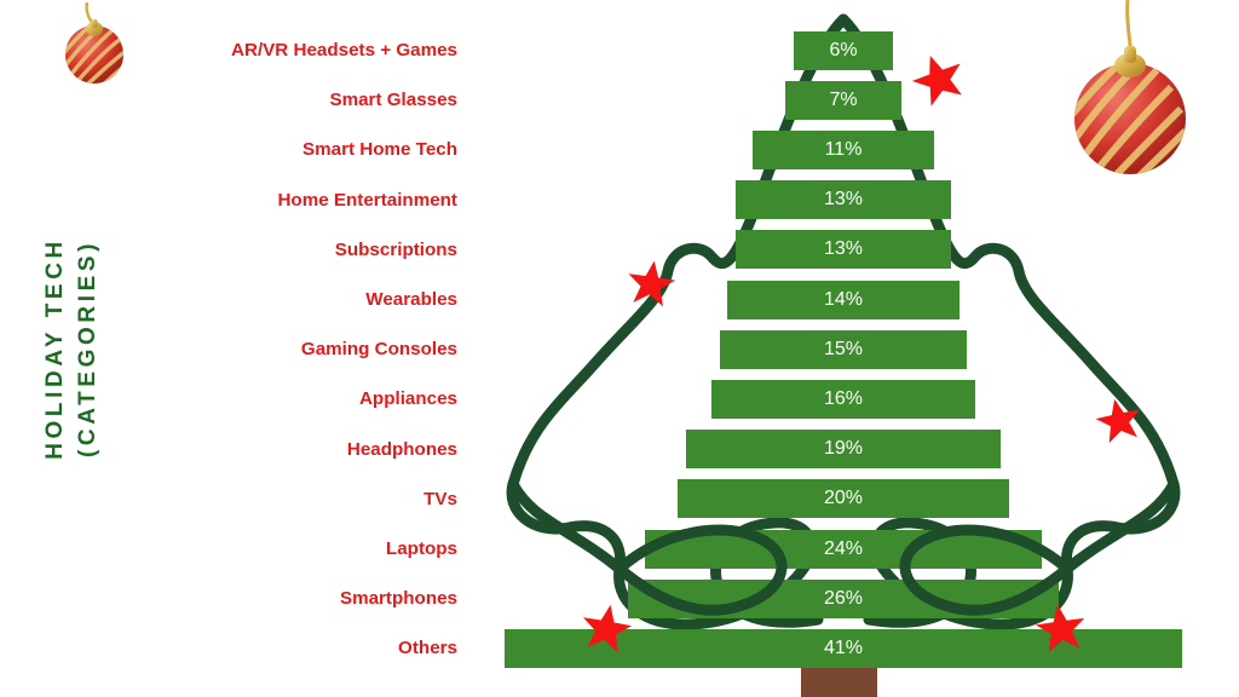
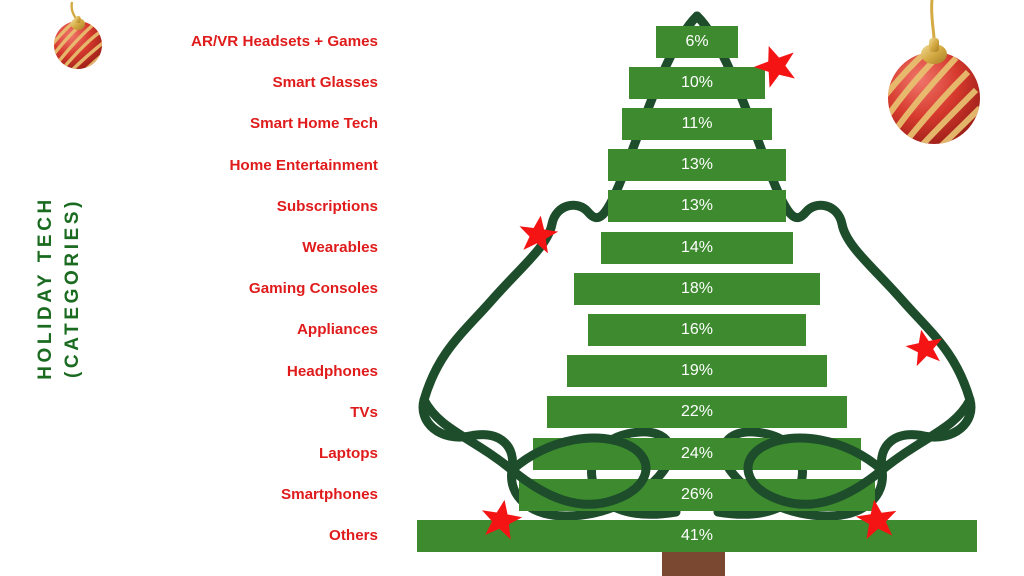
Smart Glasses: 7% -> 10%
Gaming Consoles: 15% -> 18%
TVs: 20% -> 22%
